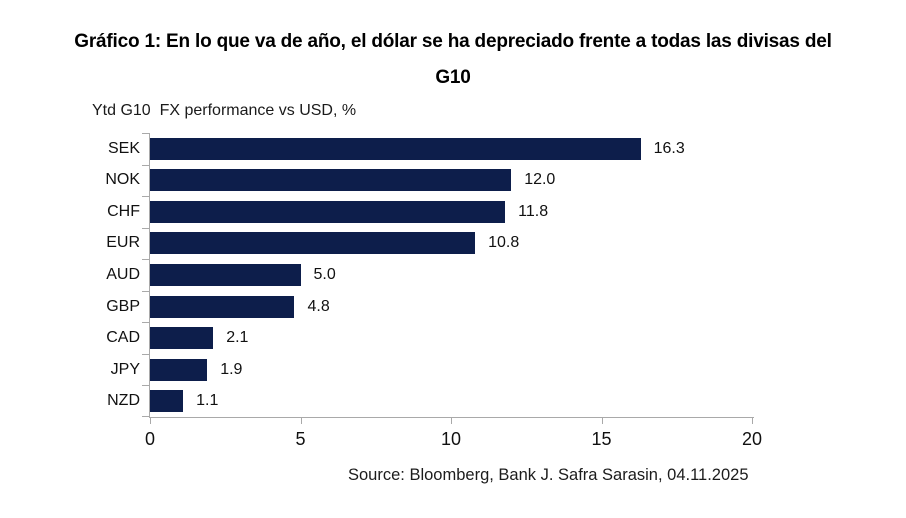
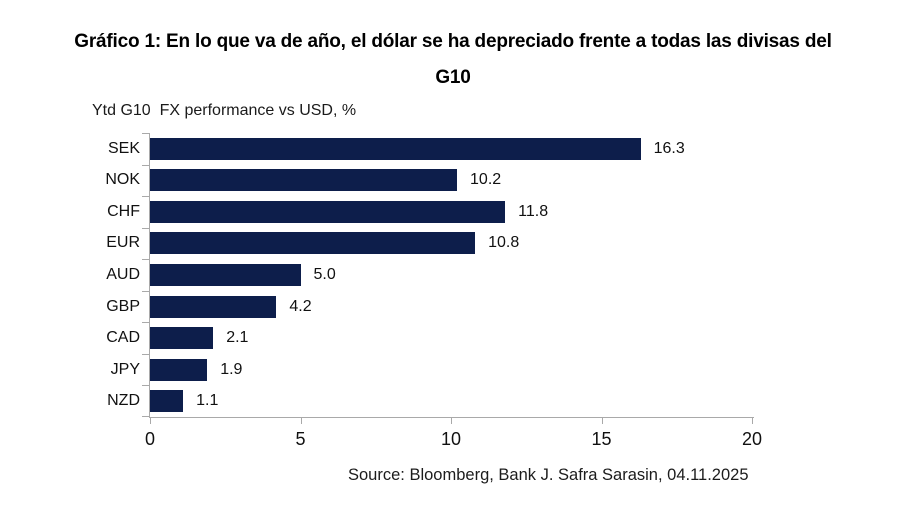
NOK: 12.0 -> 10.2
GBP: 4.8 -> 4.2
